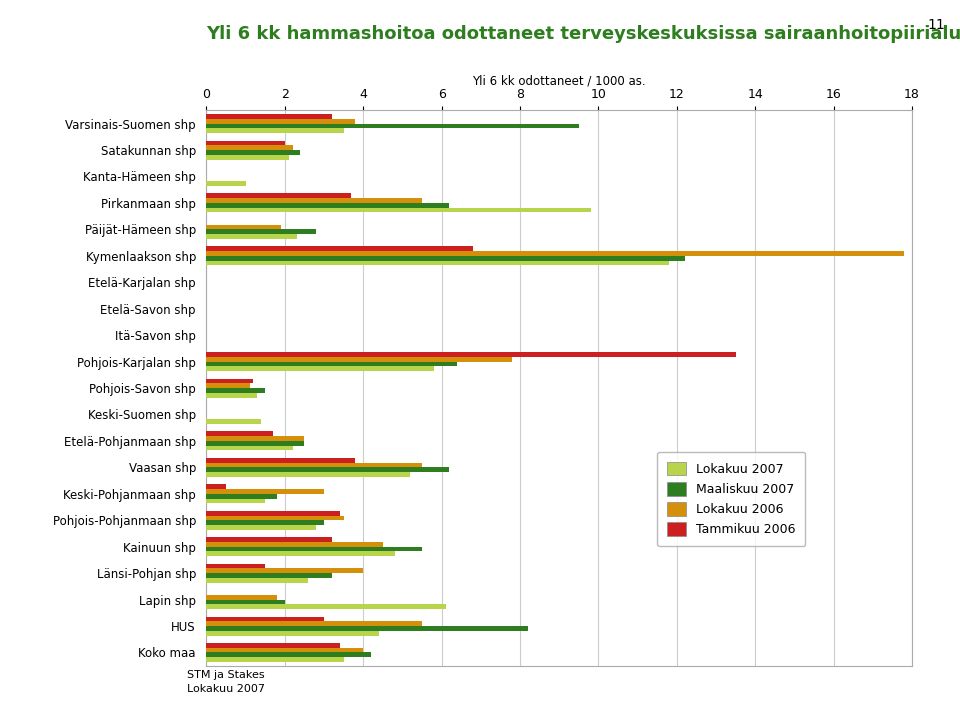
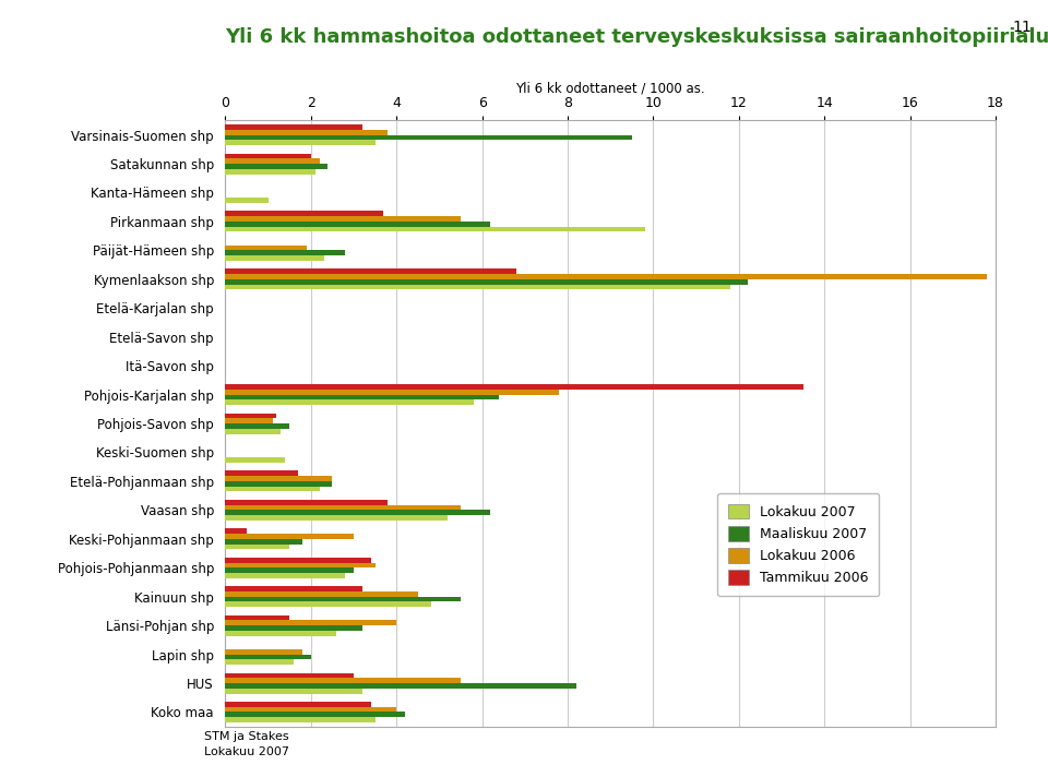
Lokakuu 2007/Lapin shp: 6.1 -> 1.6
Lokakuu 2007/HUS: 4.4 -> 3.2
